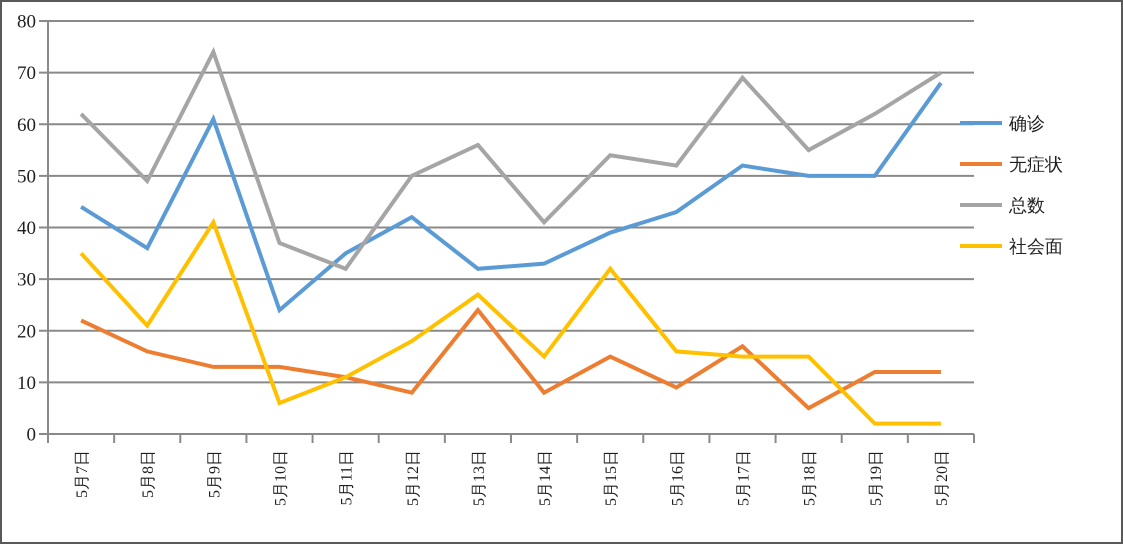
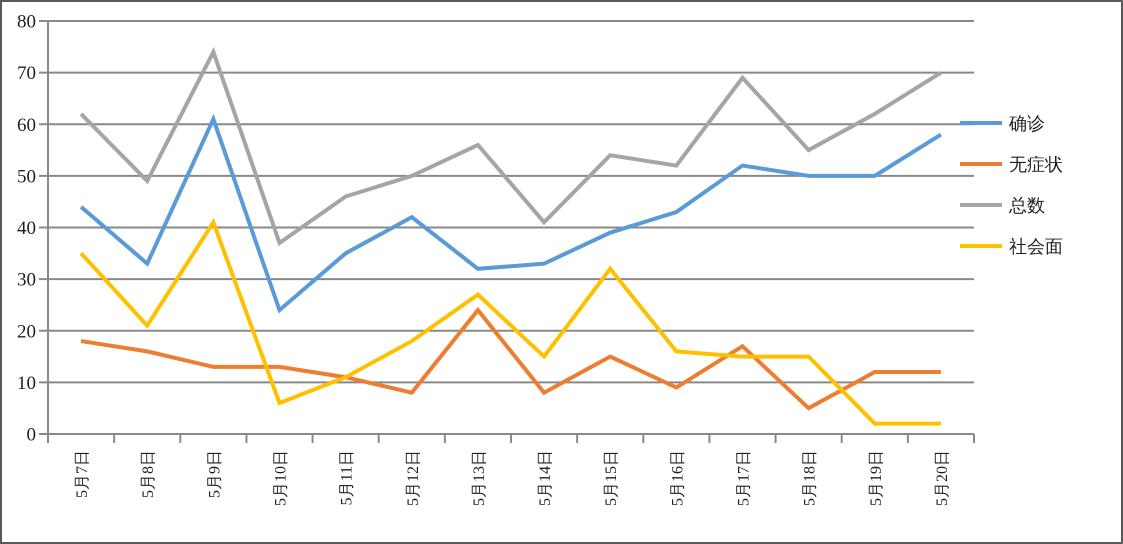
无症状/5月7日: 22 -> 18
确诊/5月8日: 36 -> 33
总数/5月11日: 32 -> 46
确诊/5月20日: 68 -> 58
